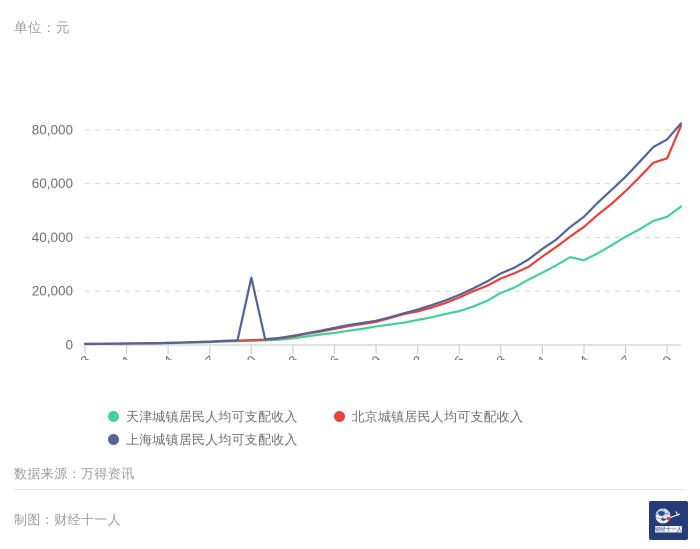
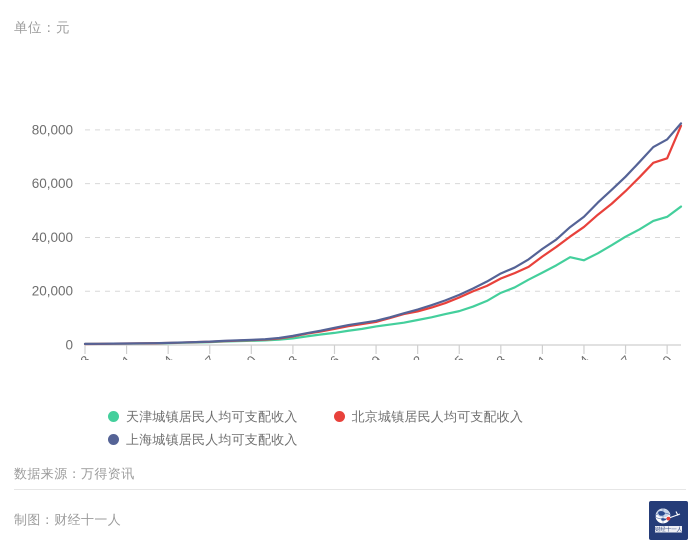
上海城镇居民人均可支配收入/1990: 25000 -> 2000
